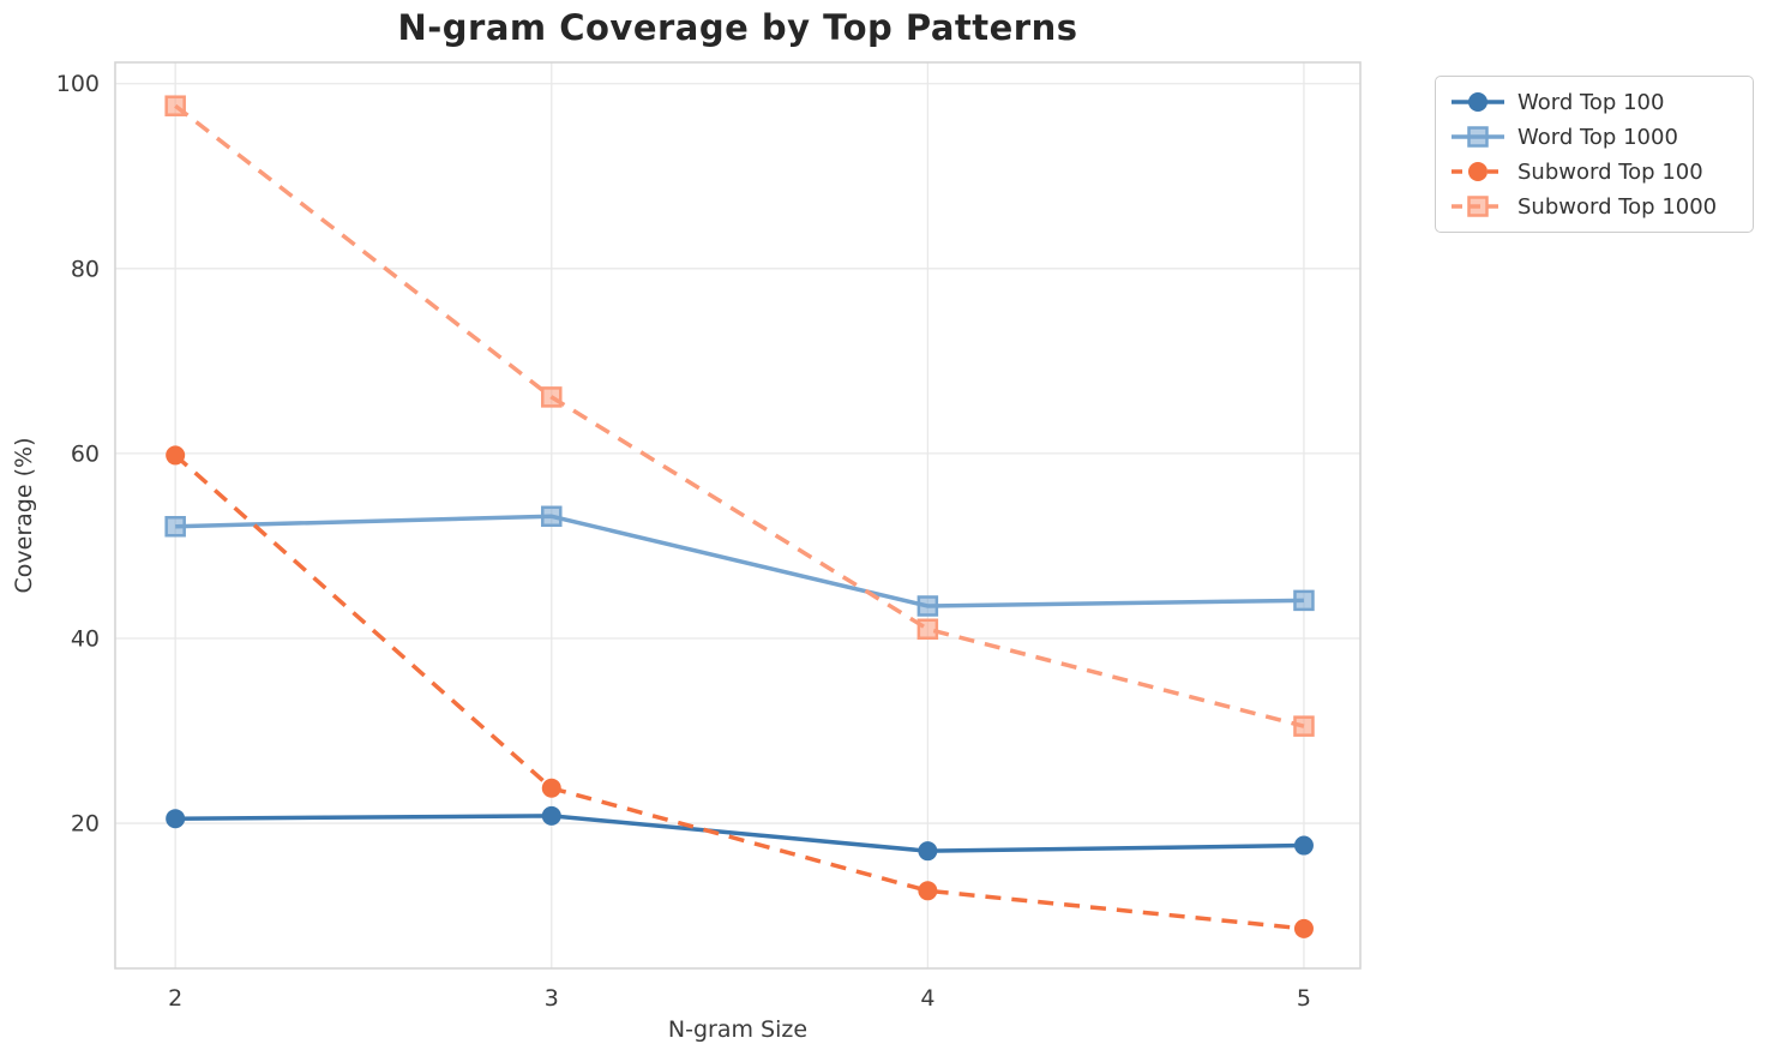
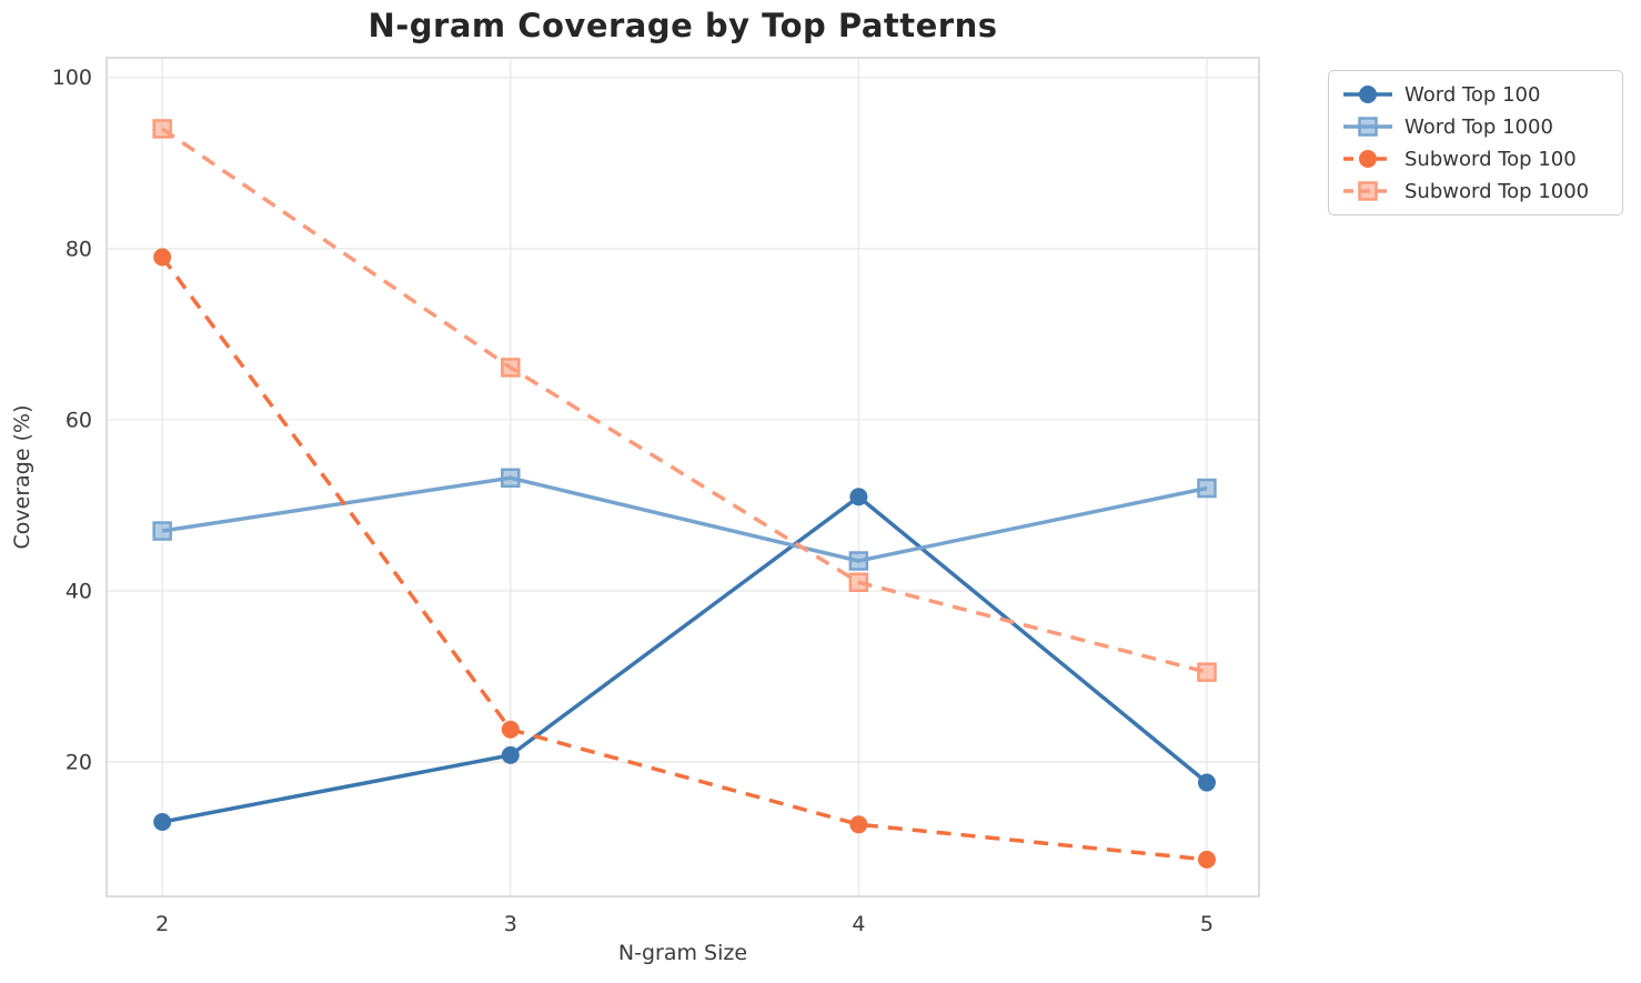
Word Top 100/2: 20 -> 13
Word Top 1000/2: 52 -> 47
Subword Top 100/2: 60 -> 79
Subword Top 1000/2: 98 -> 94
Word Top 100/4: 17 -> 51
Word Top 1000/5: 44 -> 52
